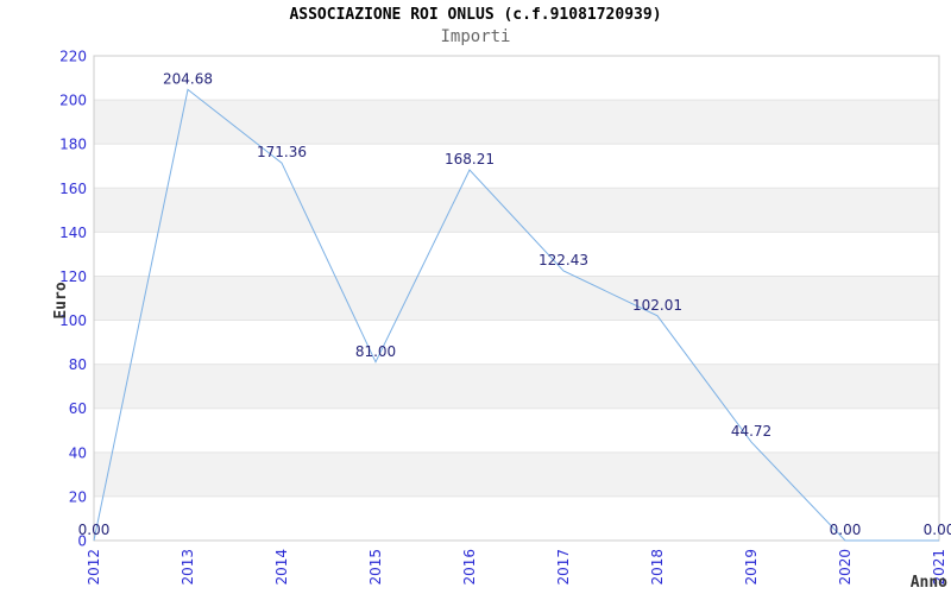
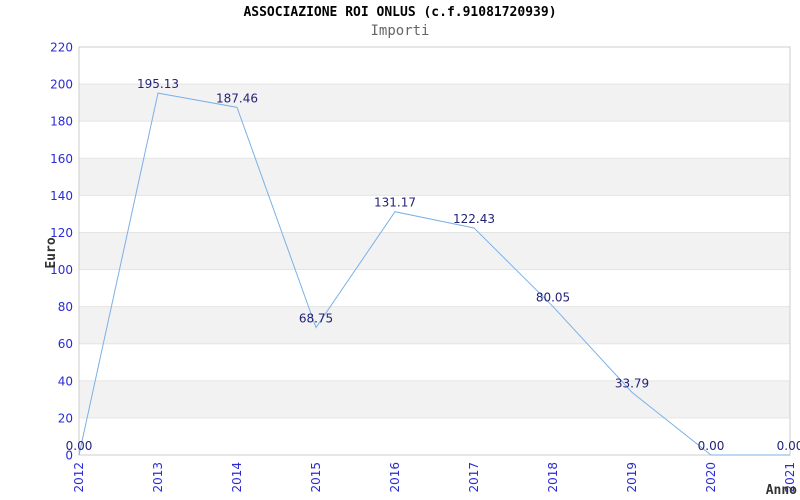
2013: 204.68 -> 195.13
2014: 171.36 -> 187.46
2015: 81.00 -> 68.75
2016: 168.21 -> 131.17
2018: 102.01 -> 80.05
2019: 44.72 -> 33.79
